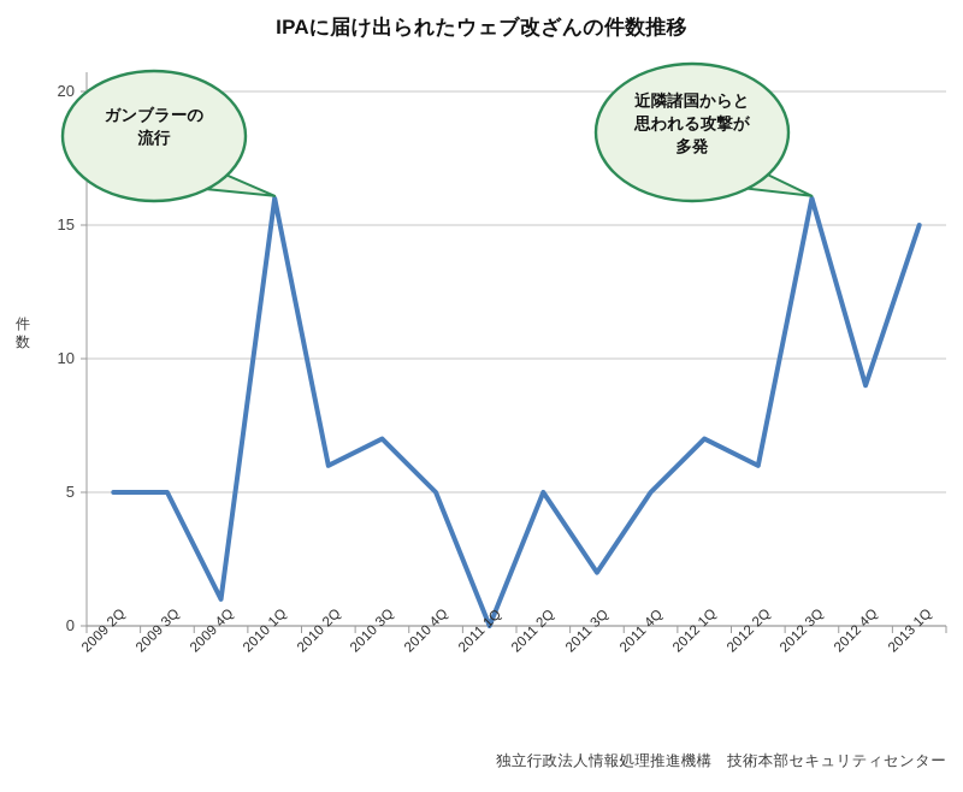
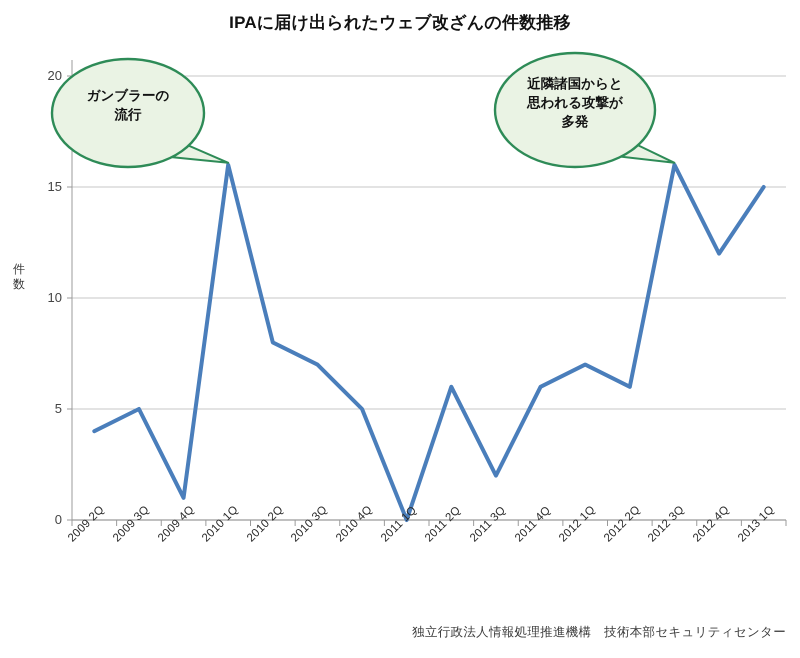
2009 2Q: 5 -> 4
2010 2Q: 6 -> 8
2011 2Q: 5 -> 6
2011 4Q: 5 -> 6
2012 4Q: 9 -> 12
